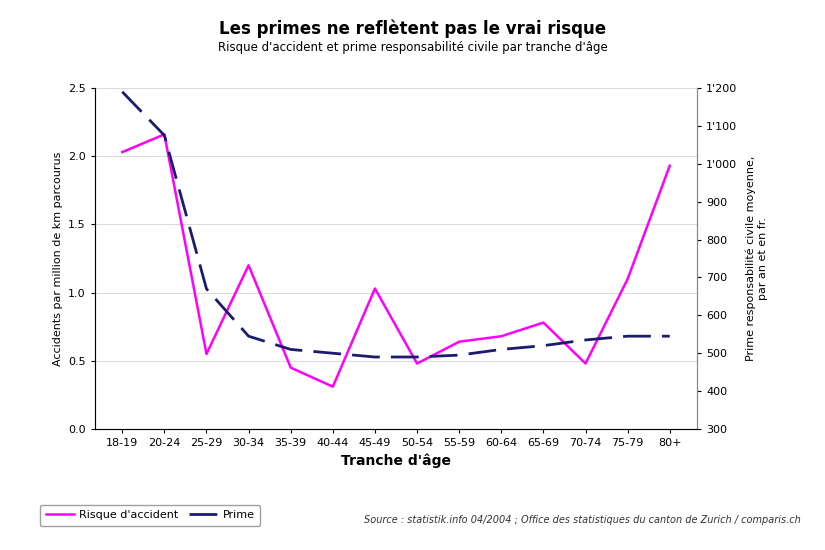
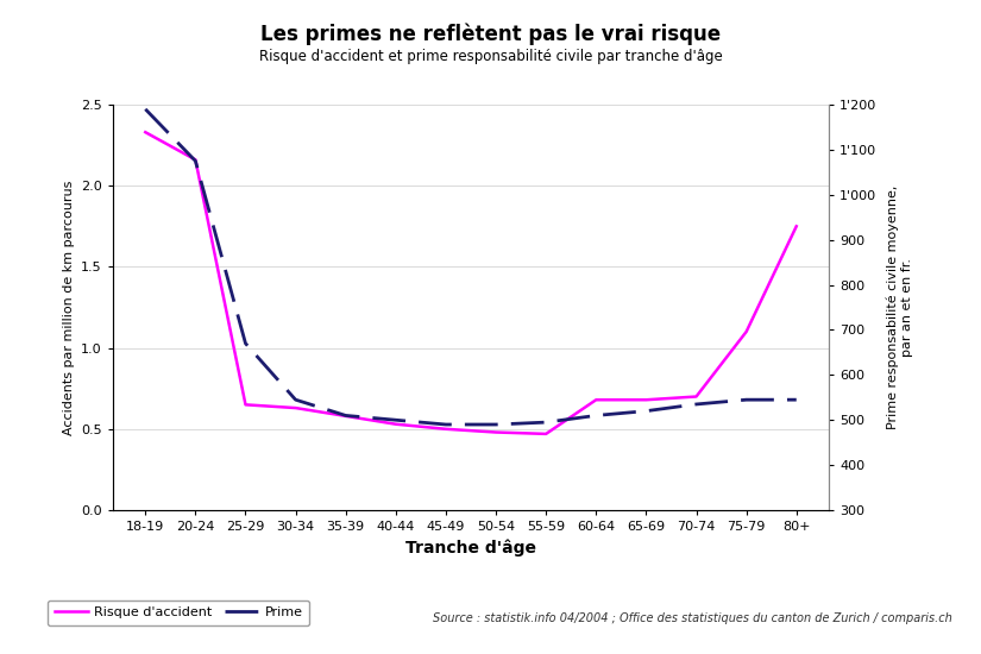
Risque d'accident/18-19: 2.03 -> 2.33
Risque d'accident/25-29: 0.55 -> 0.65
Risque d'accident/30-34: 1.20 -> 0.63
Risque d'accident/35-39: 0.45 -> 0.58
Risque d'accident/40-44: 0.31 -> 0.53
Risque d'accident/45-49: 1.03 -> 0.50
Risque d'accident/55-59: 0.64 -> 0.47
Risque d'accident/65-69: 0.78 -> 0.68
Risque d'accident/70-74: 0.48 -> 0.70
Risque d'accident/80+: 1.93 -> 1.75
